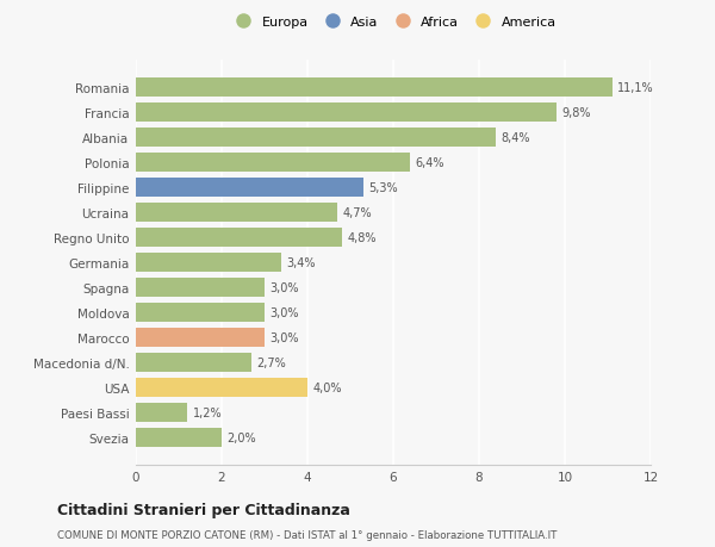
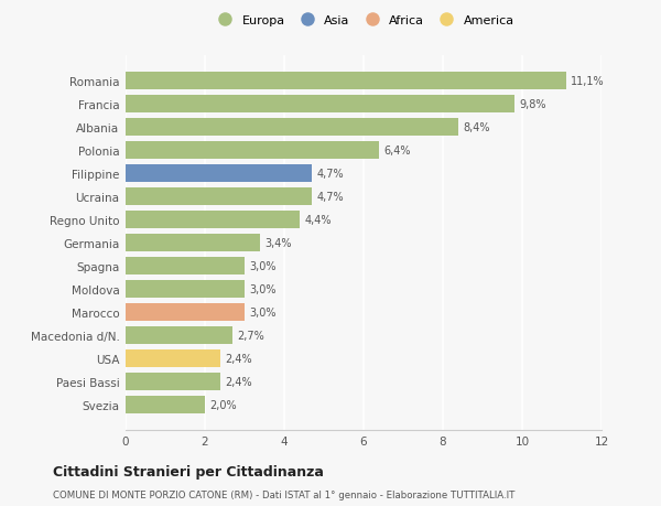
Filippine: 5,3% -> 4,7%
Regno Unito: 4,8% -> 4,4%
USA: 4,0% -> 2,4%
Paesi Bassi: 1,2% -> 2,4%
